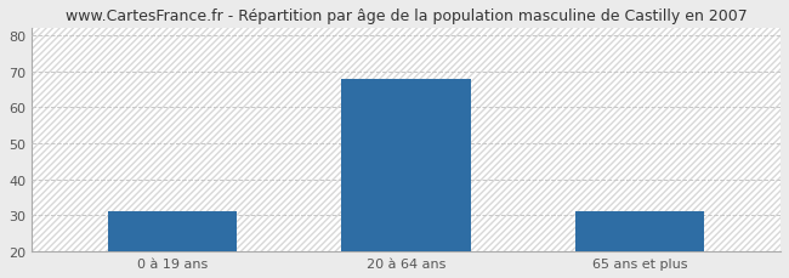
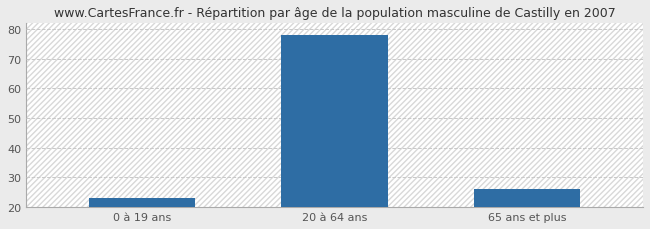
0 à 19 ans: 31 -> 23
20 à 64 ans: 68 -> 78
65 ans et plus: 31 -> 26
